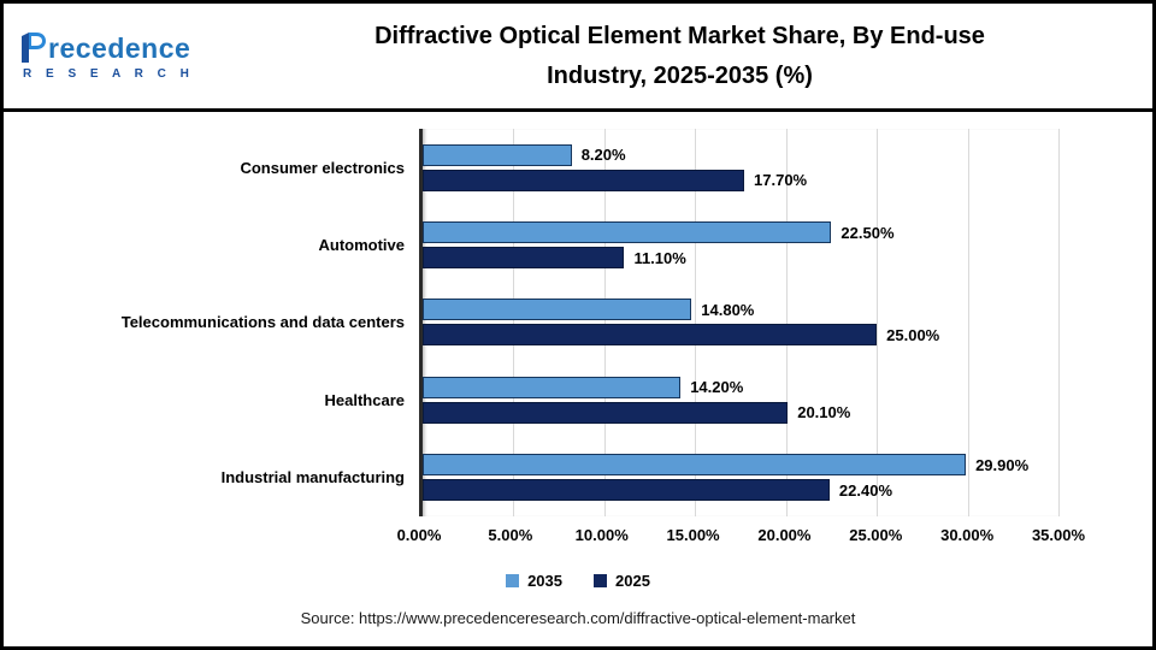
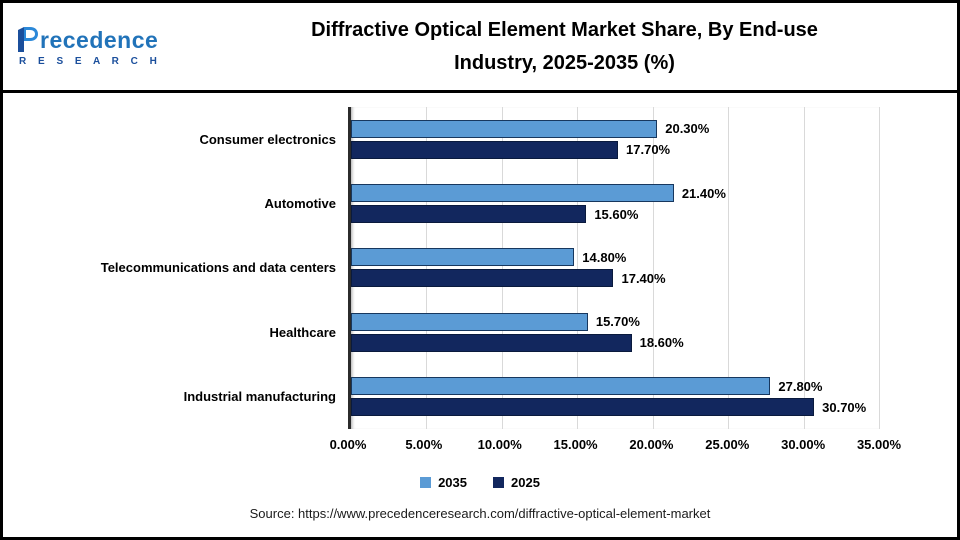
2035/Consumer electronics: 8.20% -> 20.30%
2035/Automotive: 22.50% -> 21.40%
2025/Automotive: 11.10% -> 15.60%
2025/Telecommunications and data centers: 25.00% -> 17.40%
2035/Healthcare: 14.20% -> 15.70%
2025/Healthcare: 20.10% -> 18.60%
2035/Industrial manufacturing: 29.90% -> 27.80%
2025/Industrial manufacturing: 22.40% -> 30.70%
